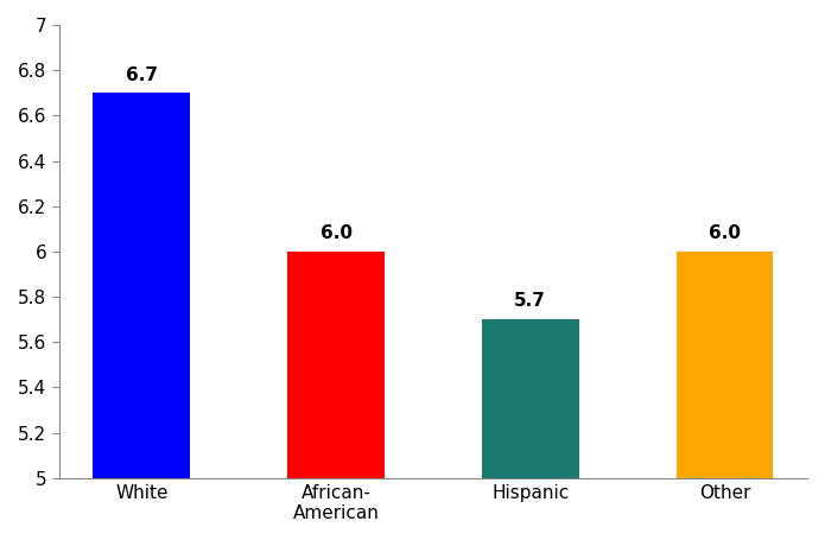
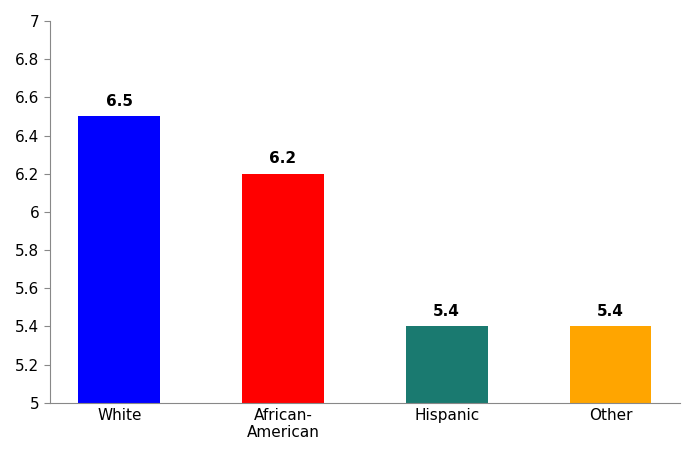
White: 6.7 -> 6.5
African- American: 6.0 -> 6.2
Hispanic: 5.7 -> 5.4
Other: 6.0 -> 5.4
